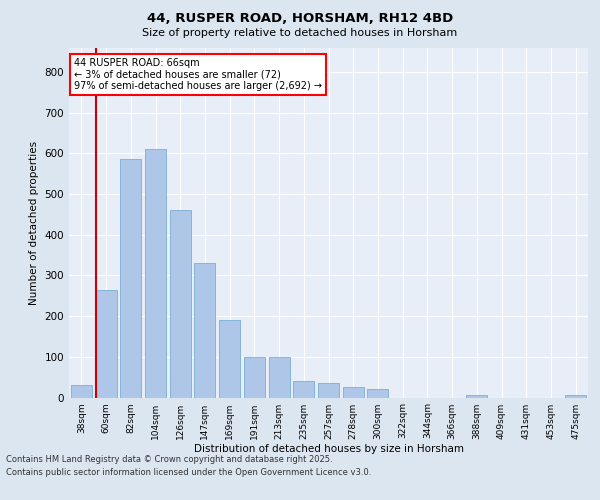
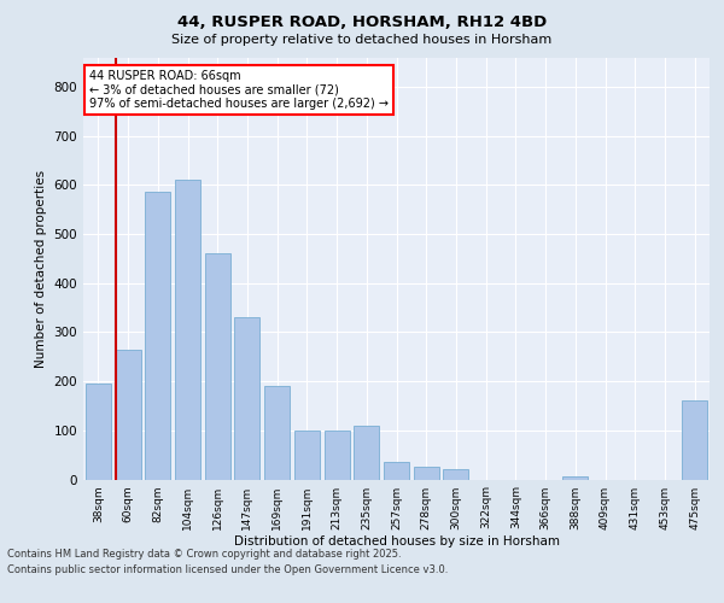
38sqm: 30 -> 195
235sqm: 40 -> 110
475sqm: 5 -> 160
